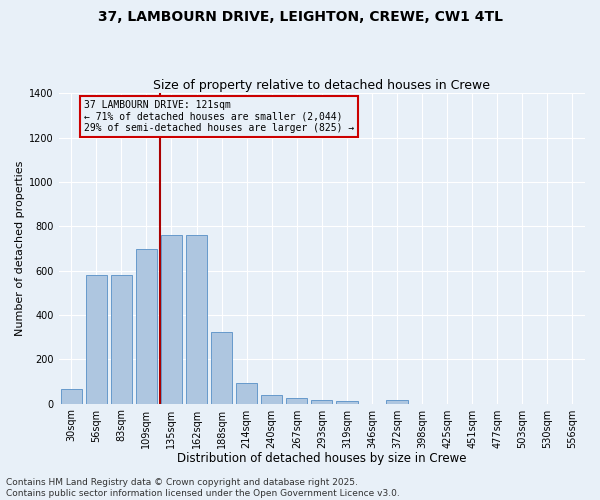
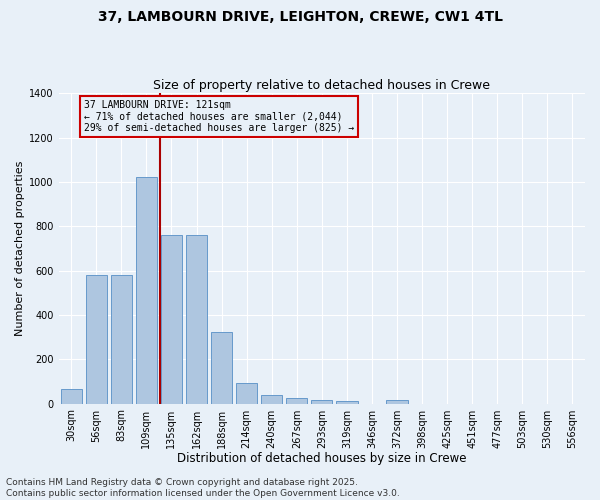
109sqm: 695 -> 1020
